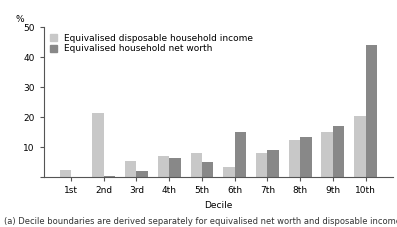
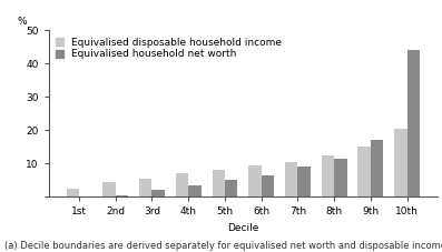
Equivalised disposable household income/2nd: 21.5 -> 4.5
Equivalised household net worth/4th: 6.5 -> 3.5
Equivalised disposable household income/6th: 3.5 -> 9.5
Equivalised household net worth/6th: 15.0 -> 6.5
Equivalised disposable household income/7th: 8.0 -> 10.5
Equivalised household net worth/8th: 13.5 -> 11.5
